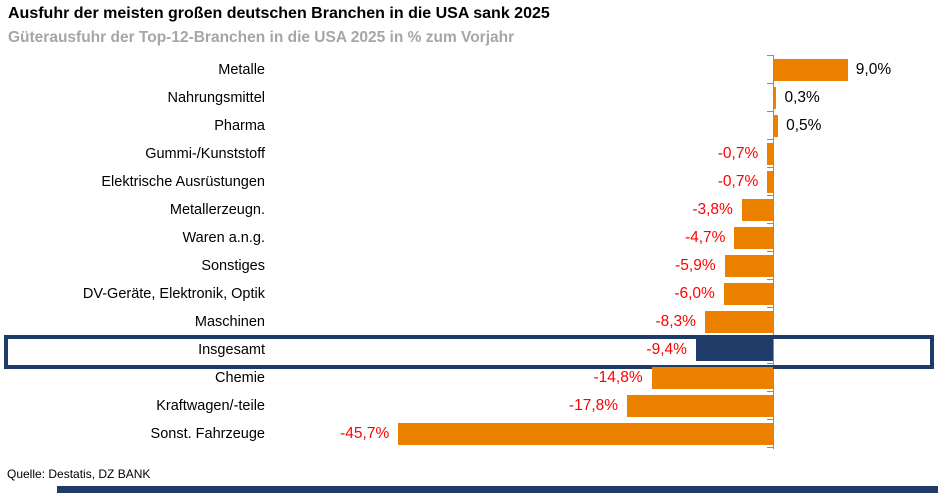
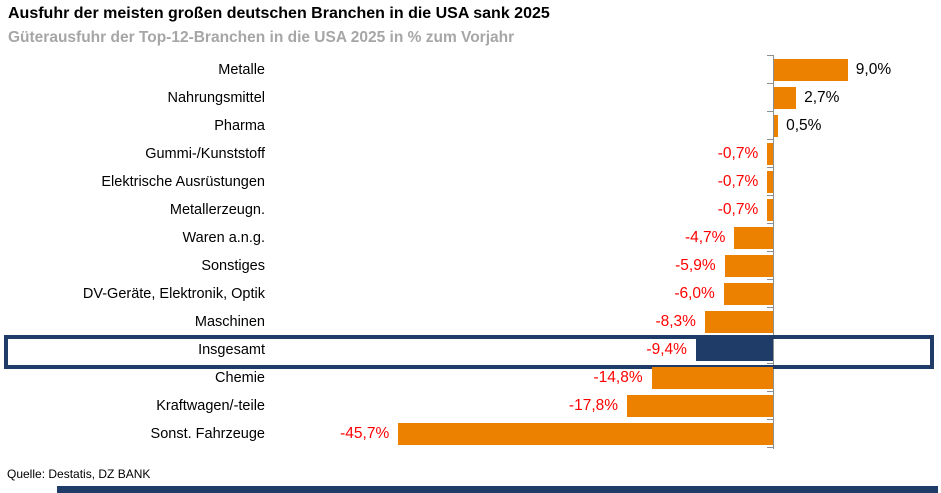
Nahrungsmittel: 0,3% -> 2,7%
Metallerzeugn.: -3,8% -> -0,7%
